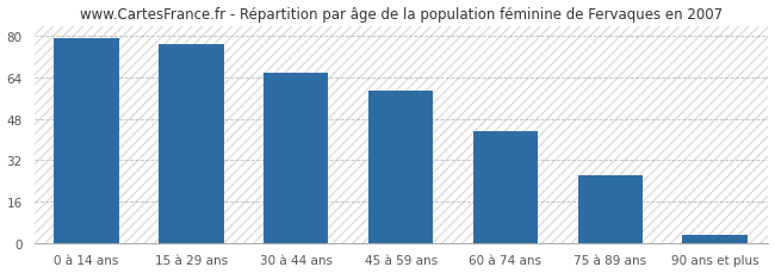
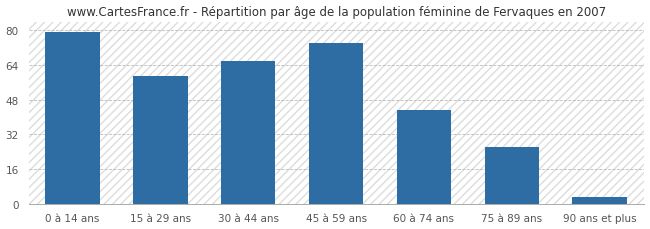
15 à 29 ans: 77 -> 59
45 à 59 ans: 59 -> 74
